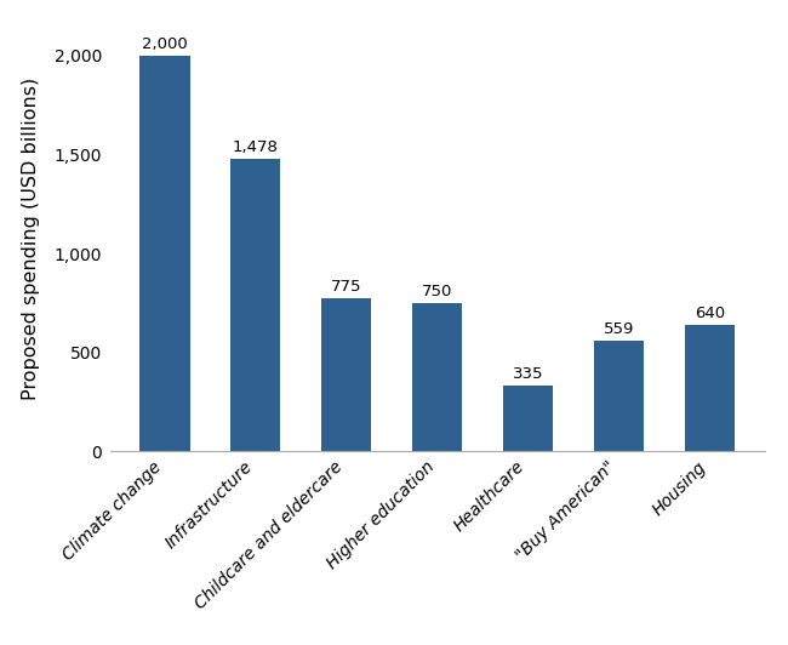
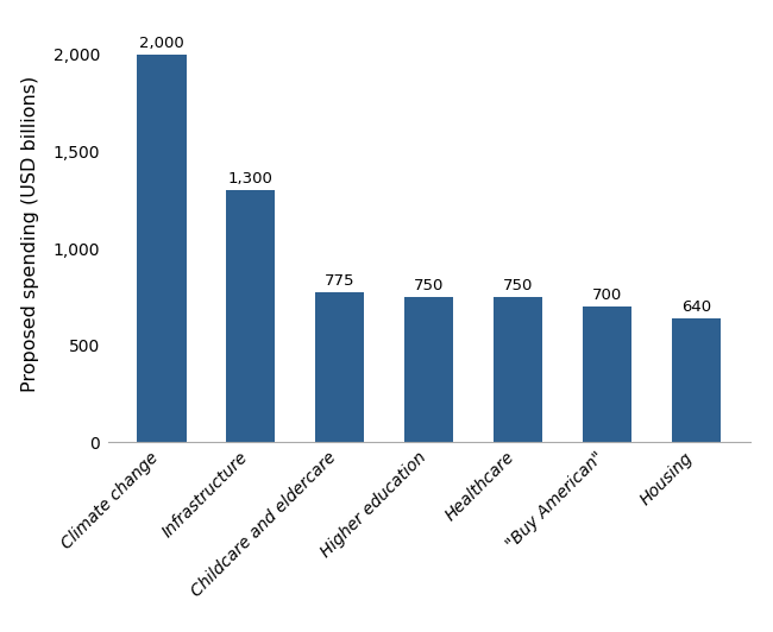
Infrastructure: 1,478 -> 1,300
Healthcare: 335 -> 750
"Buy American": 559 -> 700
